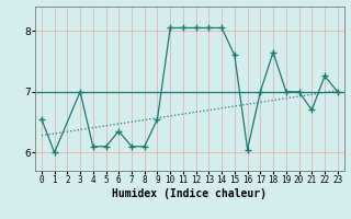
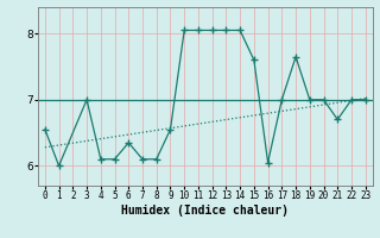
22: 7.26 -> 7.00
